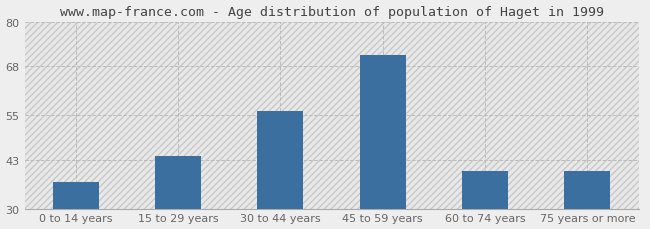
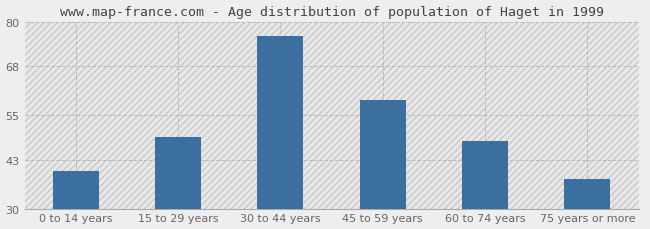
0 to 14 years: 37 -> 40
15 to 29 years: 44 -> 49
30 to 44 years: 56 -> 76
45 to 59 years: 71 -> 59
60 to 74 years: 40 -> 48
75 years or more: 40 -> 38
